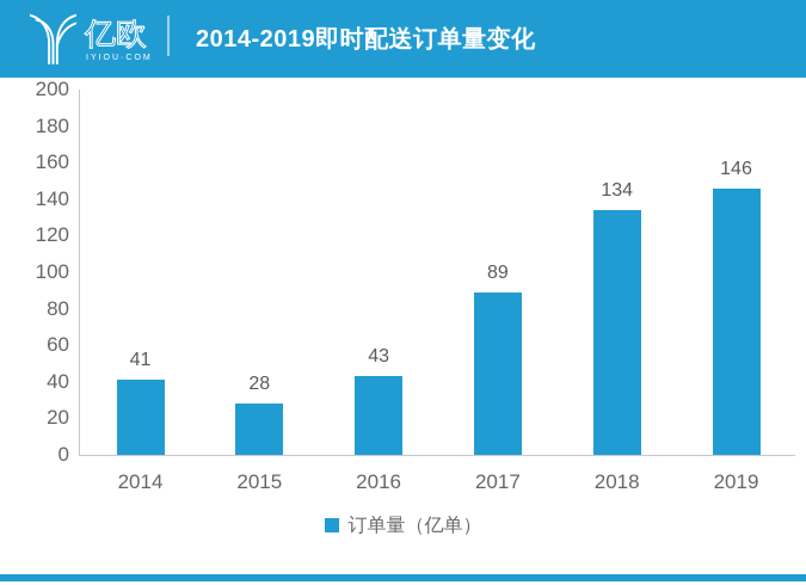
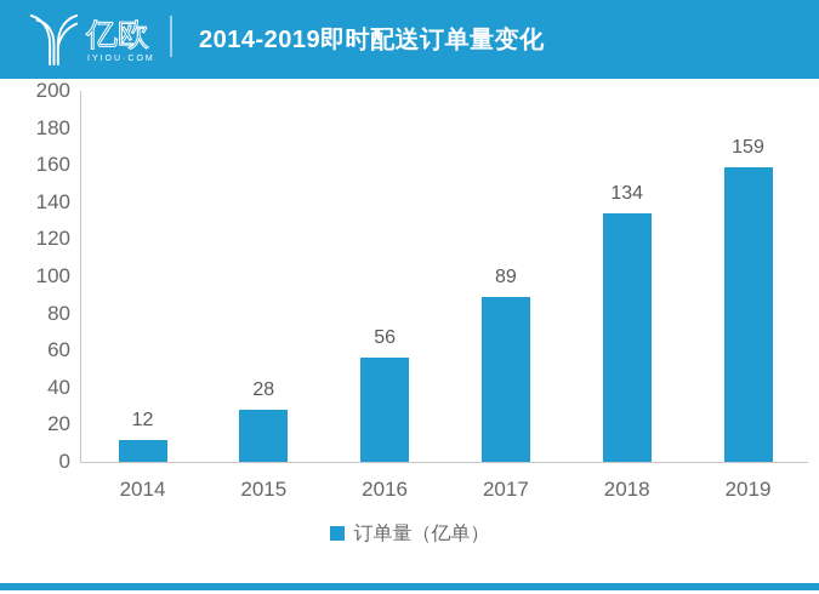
2014: 41 -> 12
2016: 43 -> 56
2019: 146 -> 159
